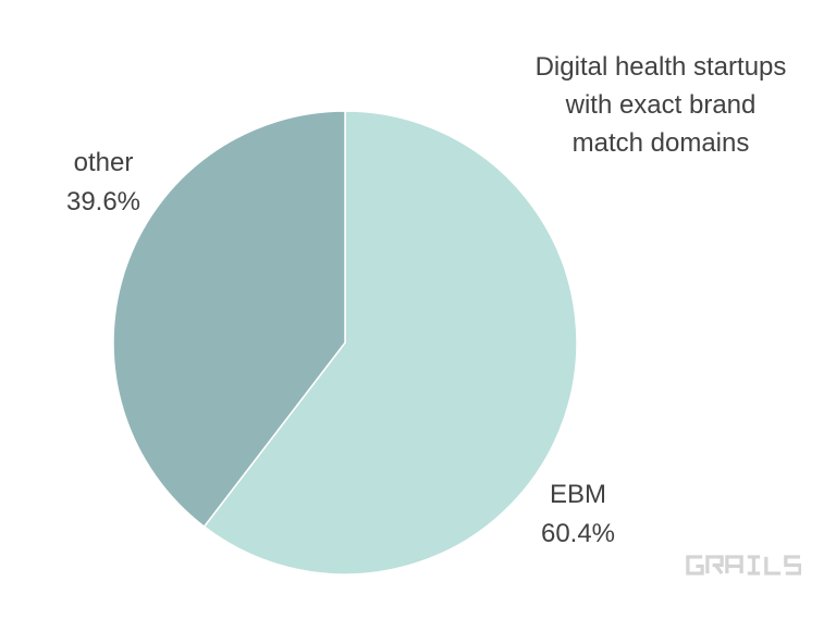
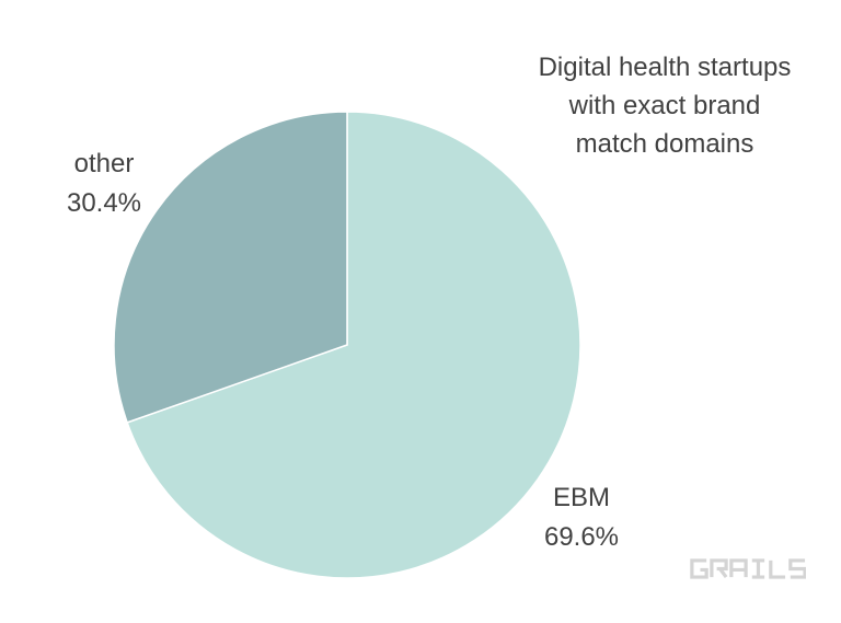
EBM: 60.4% -> 69.6%
other: 39.6% -> 30.4%
